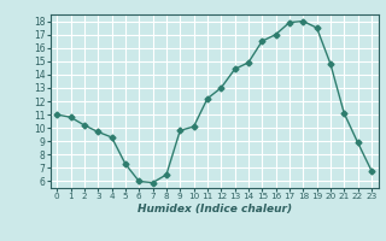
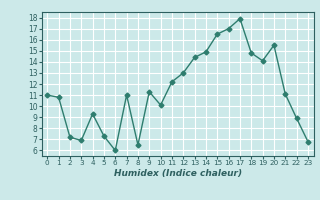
2: 10.2 -> 7.2
3: 9.7 -> 6.9
7: 5.9 -> 11.0
9: 9.8 -> 11.3
18: 18.0 -> 14.8
19: 17.5 -> 14.1
20: 14.8 -> 15.5
